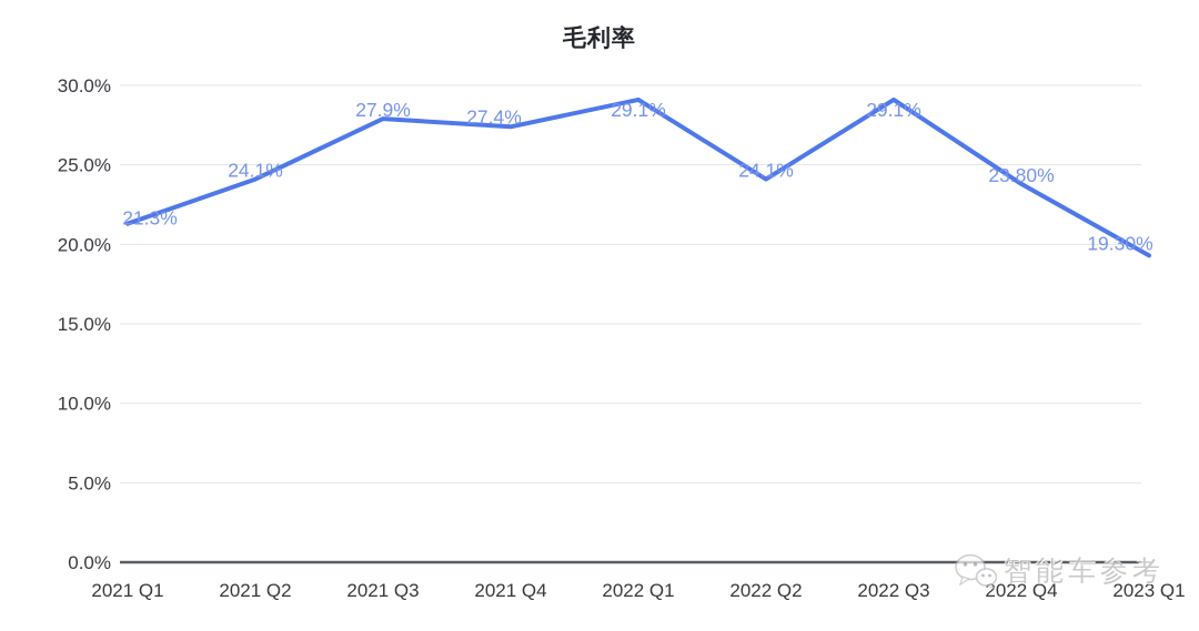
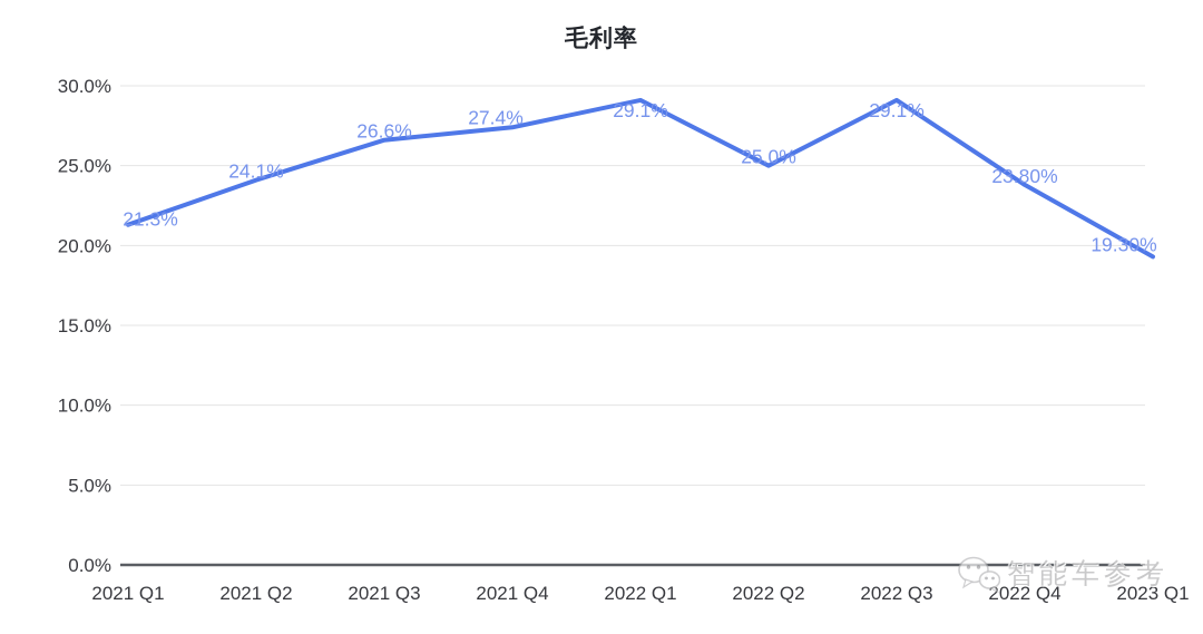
2021 Q3: 27.9% -> 26.6%
2022 Q2: 24.1% -> 25.0%
